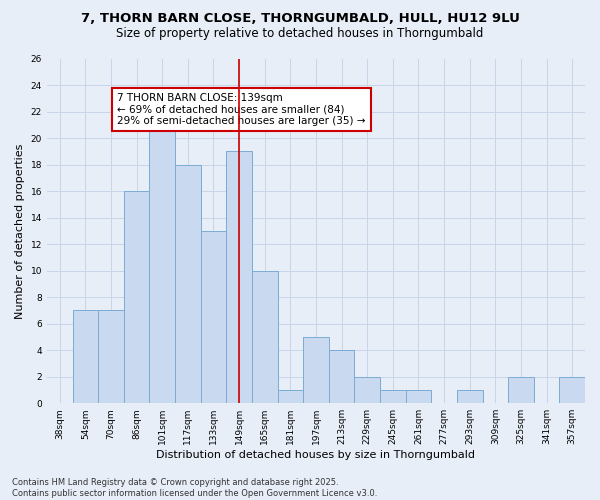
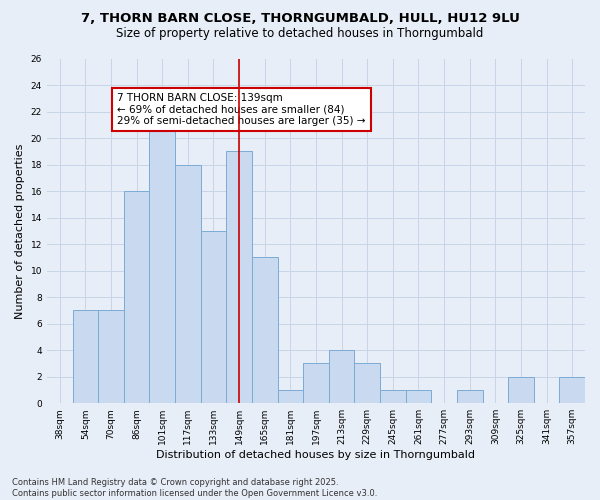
165sqm: 10 -> 11
197sqm: 5 -> 3
229sqm: 2 -> 3
